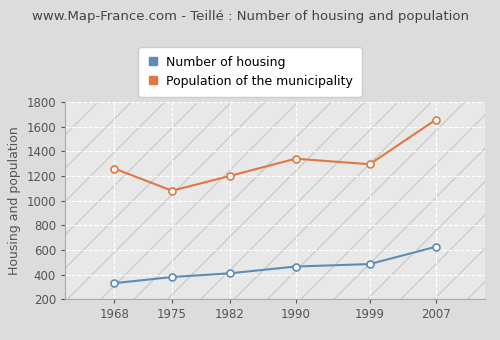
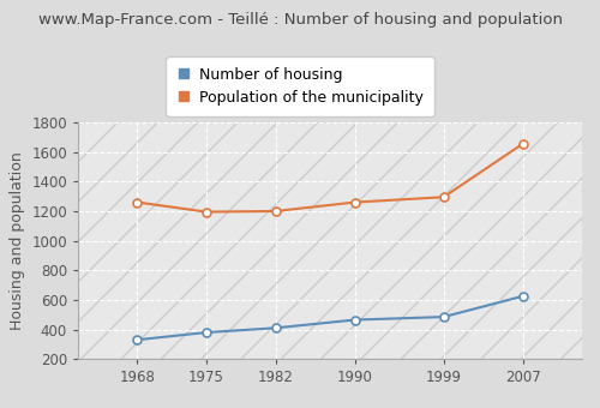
Population of the municipality/1975: 1080 -> 1200
Population of the municipality/1990: 1340 -> 1260
